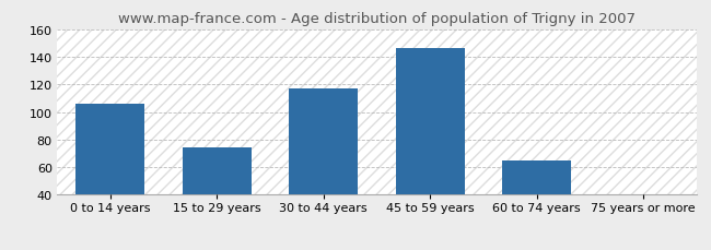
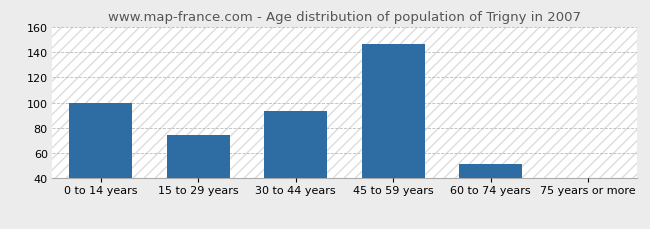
0 to 14 years: 106 -> 100
30 to 44 years: 117 -> 93
60 to 74 years: 65 -> 51
